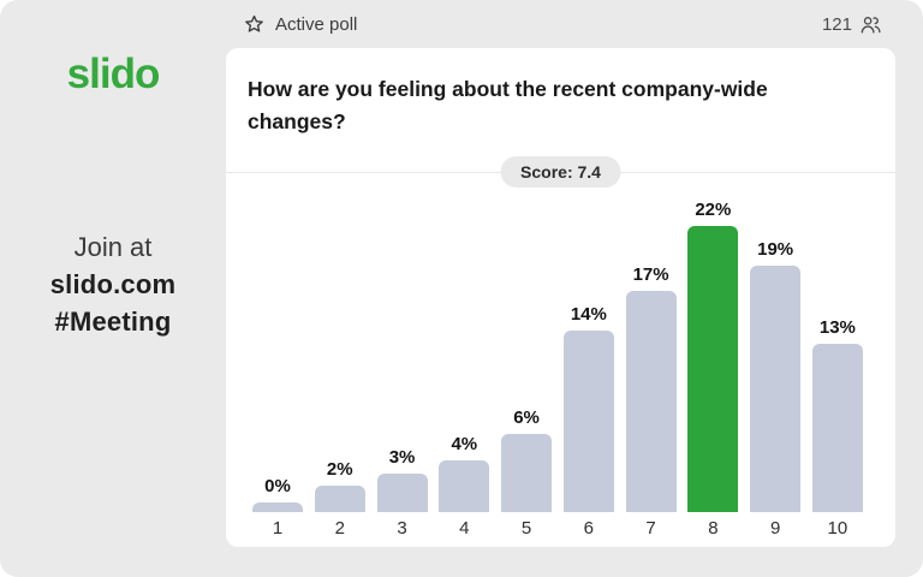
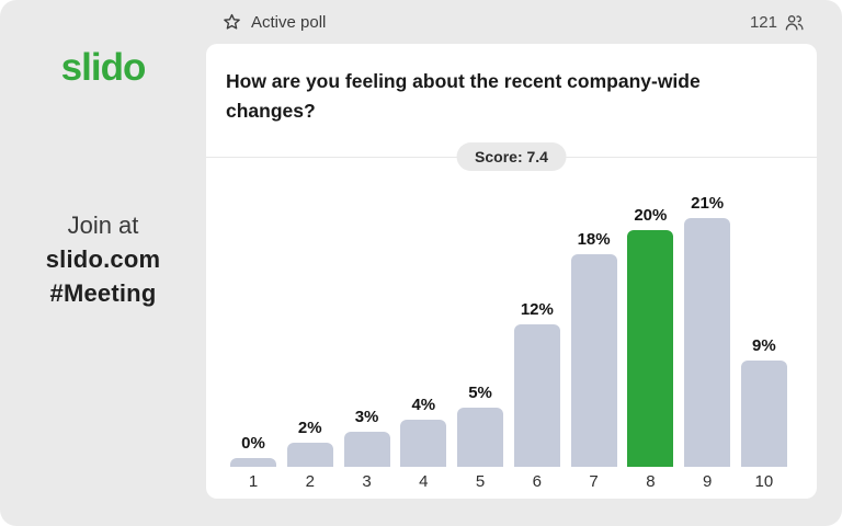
5: 6% -> 5%
6: 14% -> 12%
7: 17% -> 18%
8: 22% -> 20%
9: 19% -> 21%
10: 13% -> 9%
